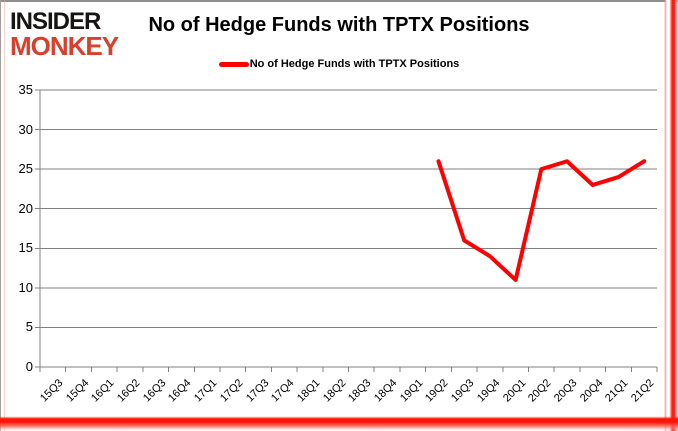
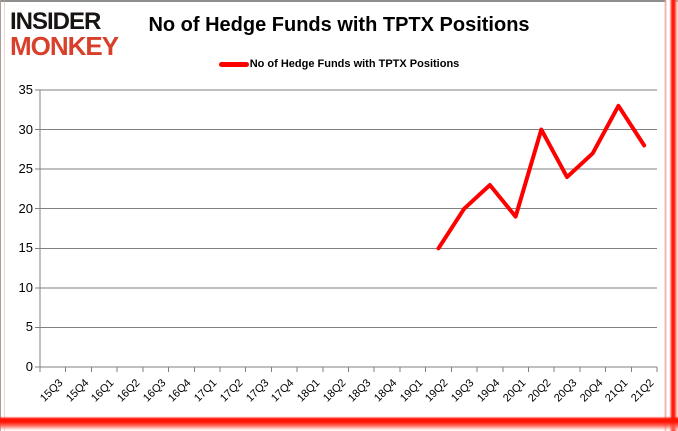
19Q2: 26 -> 15
19Q3: 16 -> 20
19Q4: 14 -> 23
20Q1: 11 -> 19
20Q2: 25 -> 30
20Q3: 26 -> 24
20Q4: 23 -> 27
21Q1: 24 -> 33
21Q2: 26 -> 28
